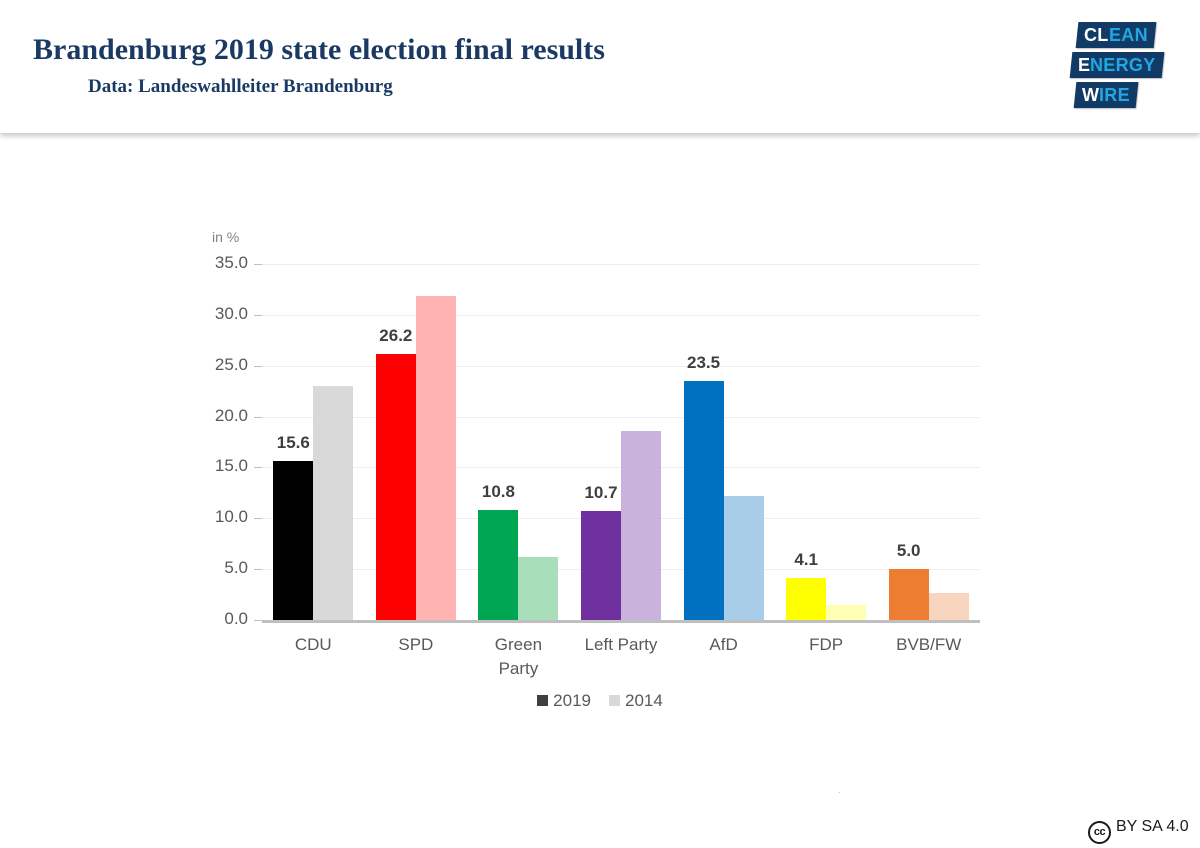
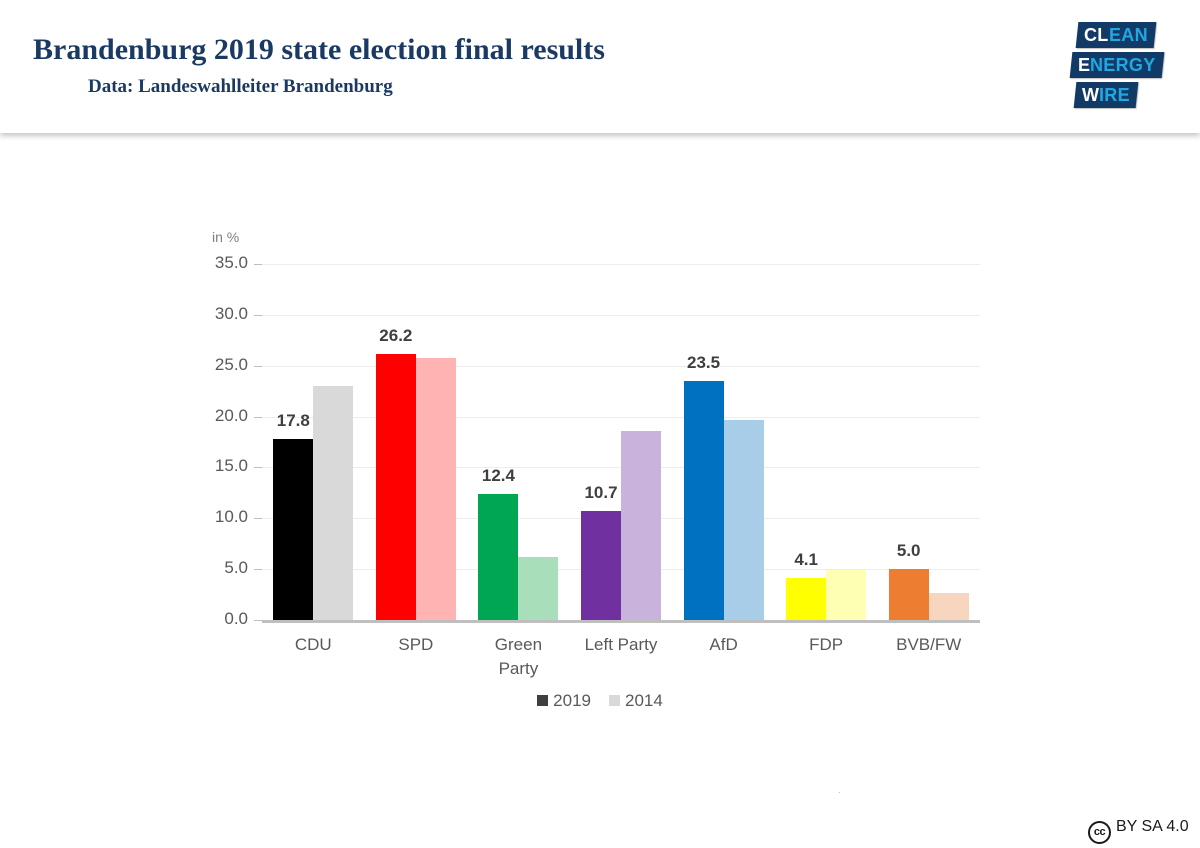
2019/CDU: 15.6 -> 17.8
2014/SPD: 31.9 -> 25.8
2019/Green Party: 10.8 -> 12.4
2014/AfD: 12.2 -> 19.7
2014/FDP: 1.5 -> 4.9
